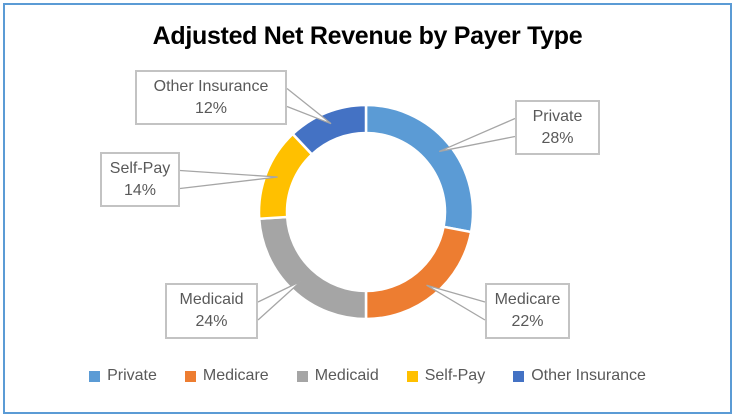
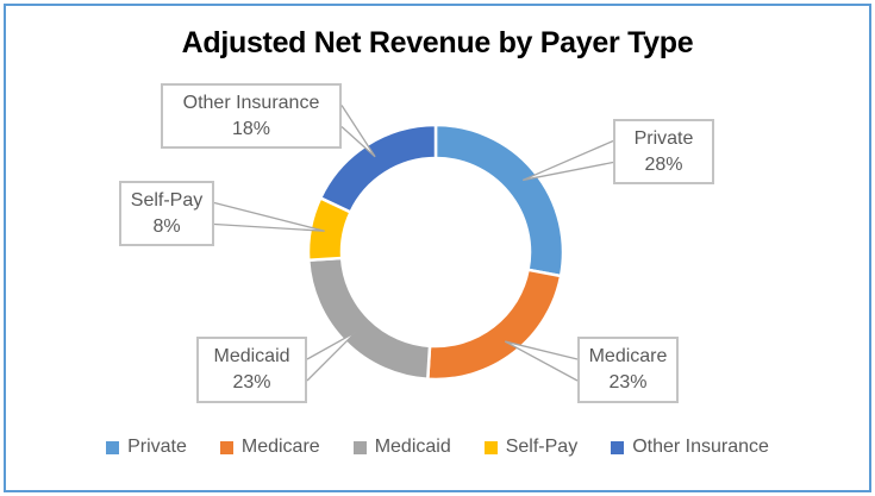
Medicare: 22% -> 23%
Medicaid: 24% -> 23%
Self-Pay: 14% -> 8%
Other Insurance: 12% -> 18%
